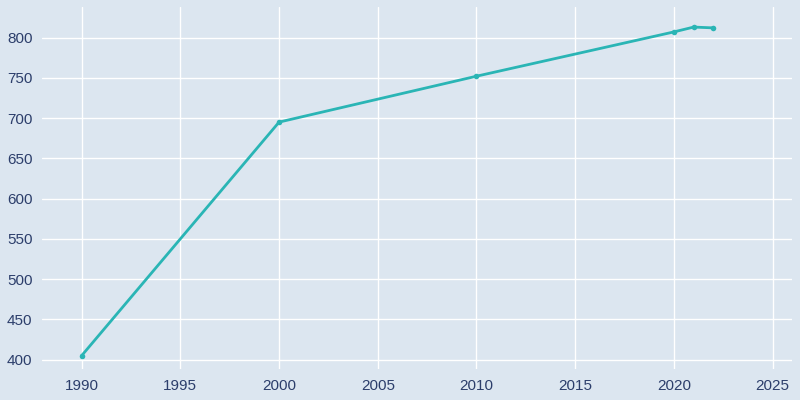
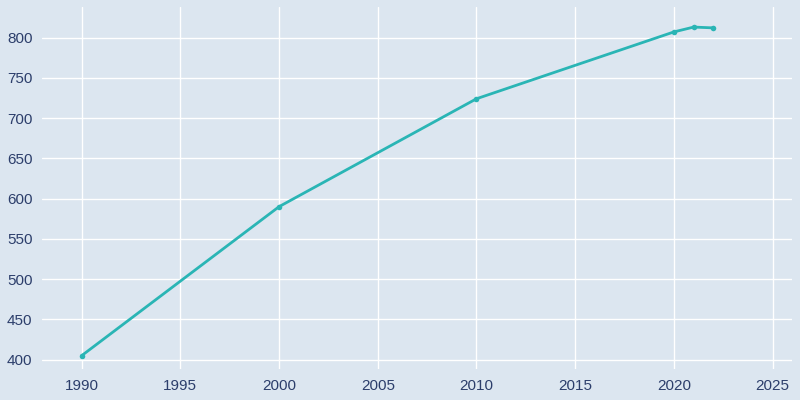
2000: 695 -> 590
2010: 752 -> 724
